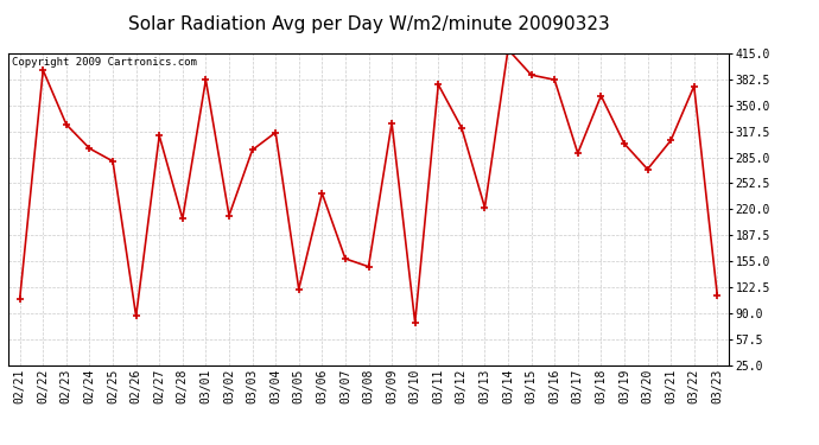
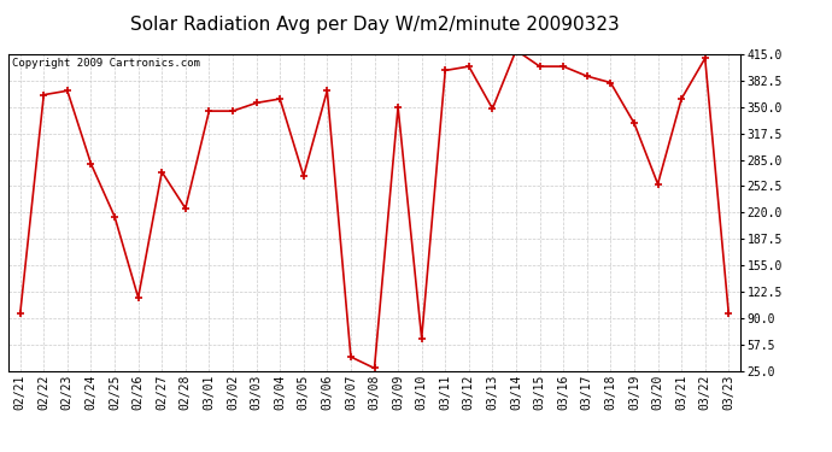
02/21: 108 -> 95
02/22: 394 -> 365
02/23: 326 -> 370
02/24: 296 -> 280
02/25: 280 -> 215
02/26: 86 -> 115
02/27: 312 -> 270
02/28: 208 -> 225
03/01: 382 -> 345
03/02: 212 -> 345
03/03: 294 -> 355
03/04: 316 -> 360
03/05: 120 -> 265
03/06: 240 -> 370
03/07: 158 -> 42
03/08: 148 -> 28
03/09: 328 -> 350
03/10: 78 -> 65
03/11: 376 -> 395
03/12: 322 -> 400
03/13: 222 -> 348
03/15: 388 -> 400
03/16: 382 -> 400
03/17: 290 -> 388
03/18: 362 -> 380
03/19: 302 -> 330
03/20: 270 -> 255
03/21: 306 -> 360
03/22: 374 -> 410
03/23: 112 -> 95
